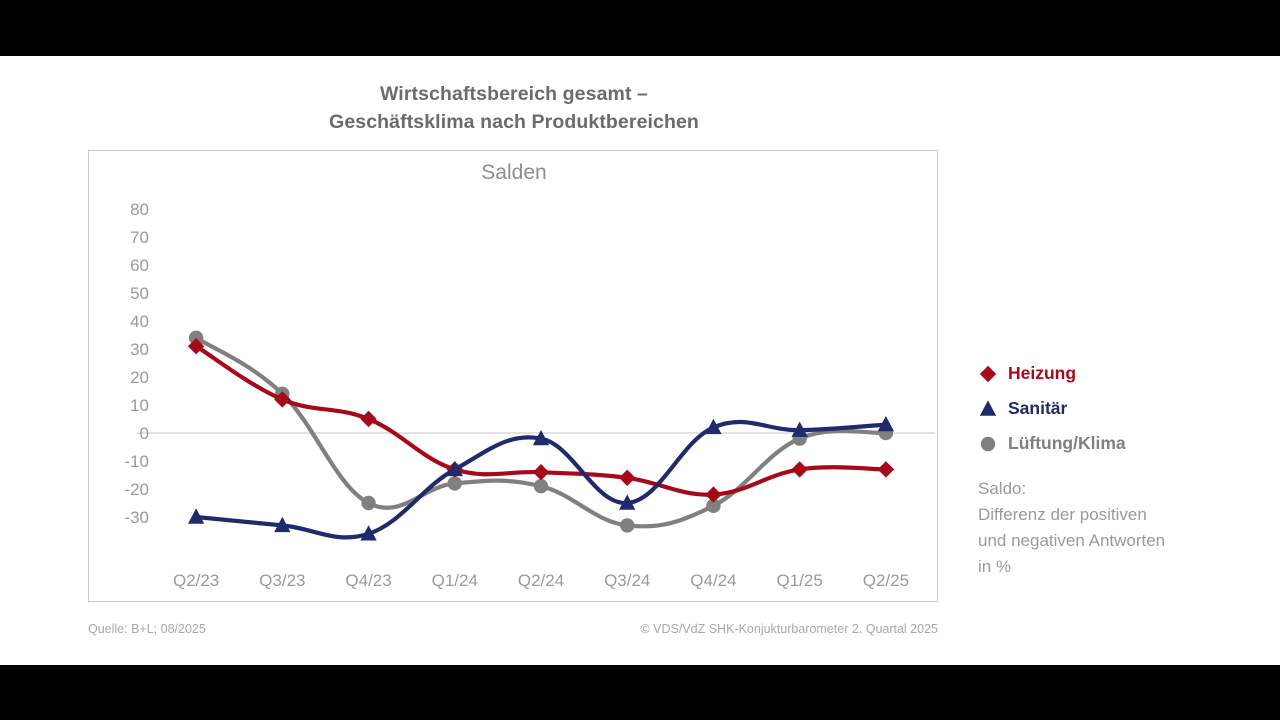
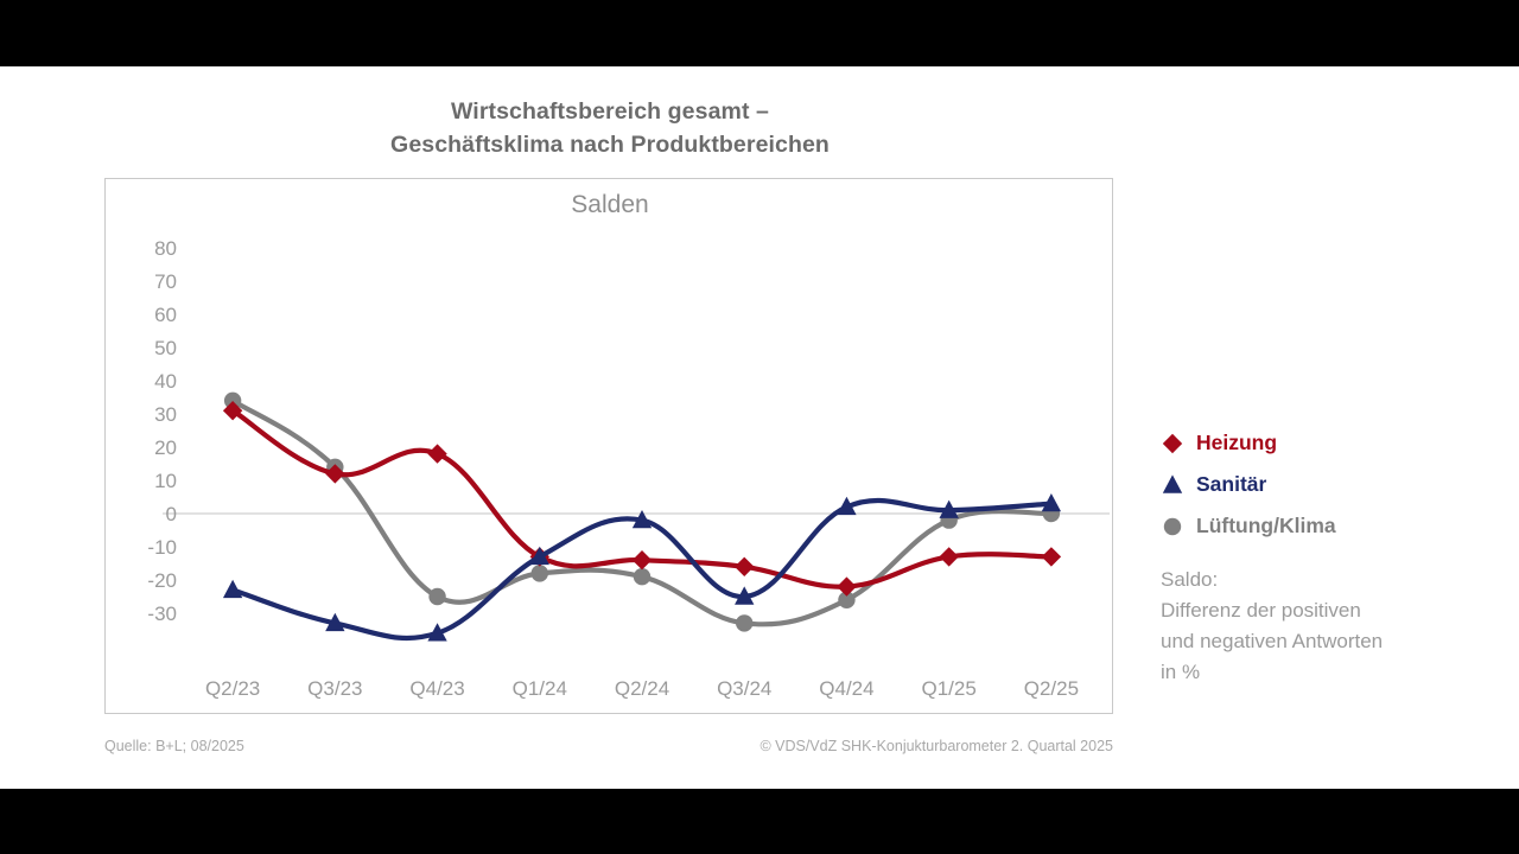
Sanitär/Q2/23: -30 -> -23
Heizung/Q4/23: 5 -> 18
